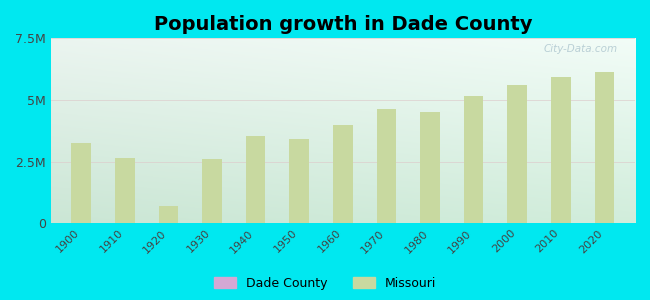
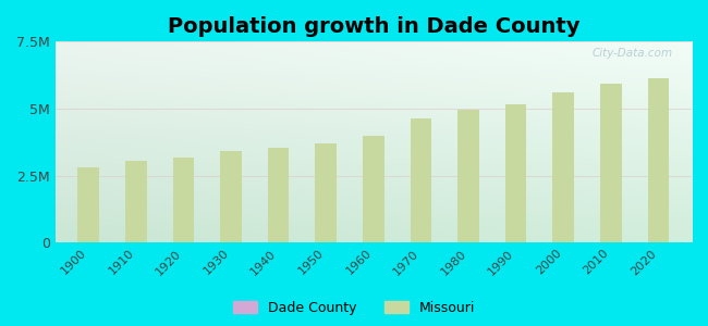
1900: 3.25M -> 2.80M
1910: 2.65M -> 3.05M
1920: 0.70M -> 3.15M
1930: 2.60M -> 3.40M
1950: 3.40M -> 3.70M
1980: 4.50M -> 4.95M
